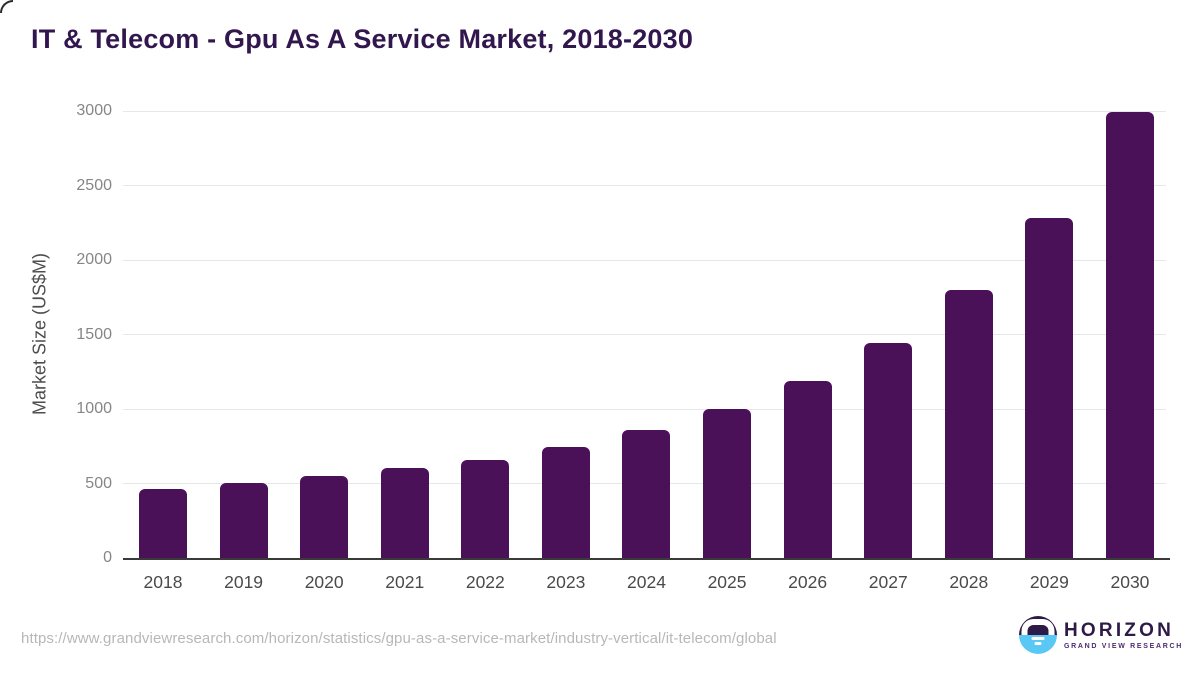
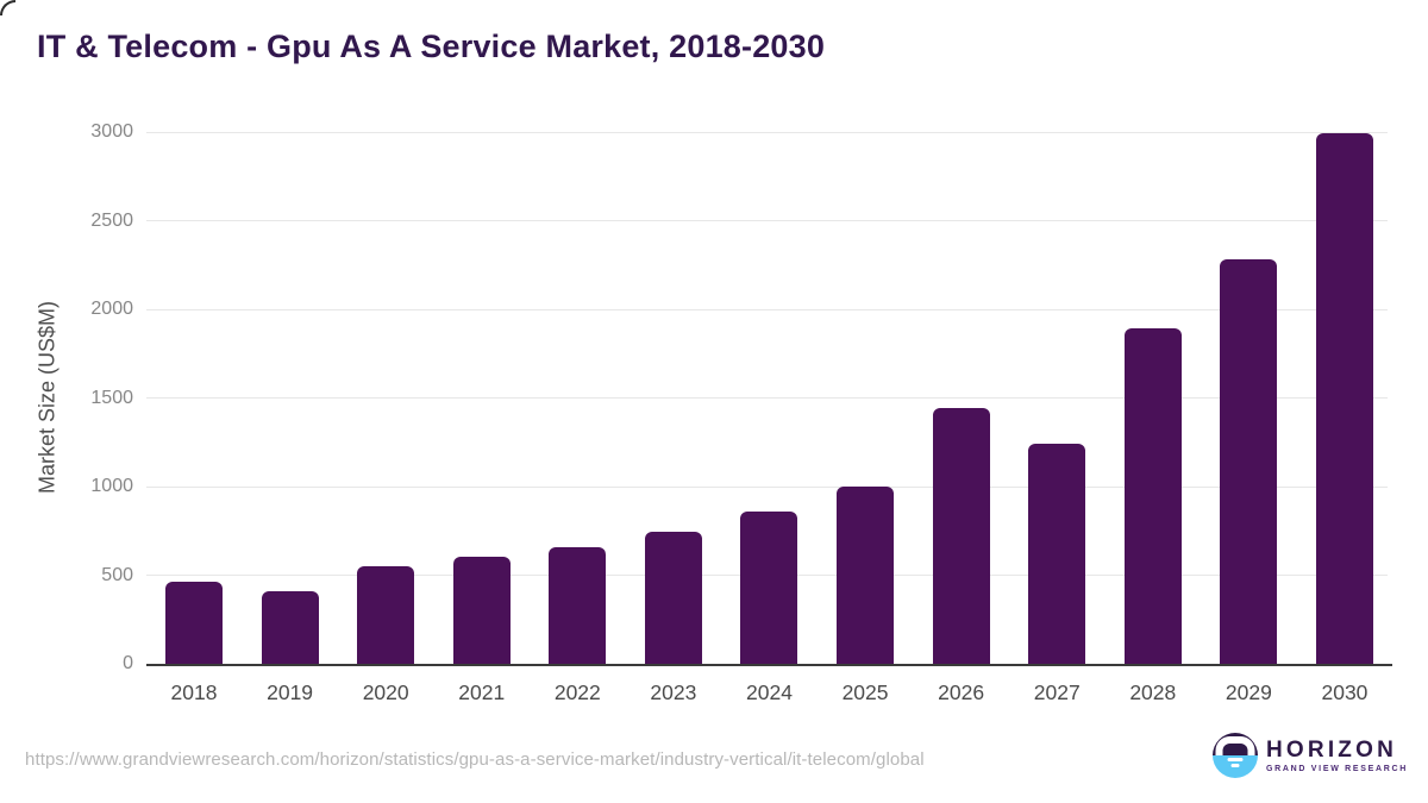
2019: 500 -> 410
2026: 1190 -> 1440
2027: 1440 -> 1240
2028: 1800 -> 1890
